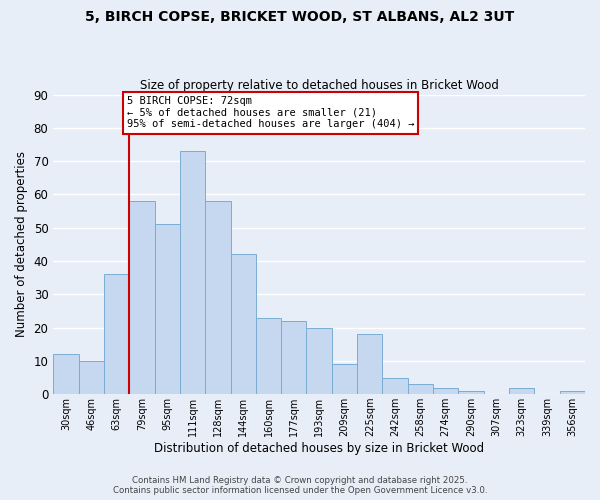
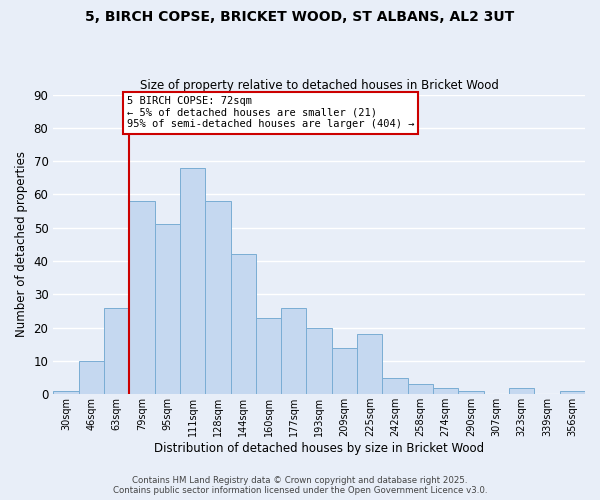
30sqm: 12 -> 1
63sqm: 36 -> 26
111sqm: 73 -> 68
177sqm: 22 -> 26
209sqm: 9 -> 14
